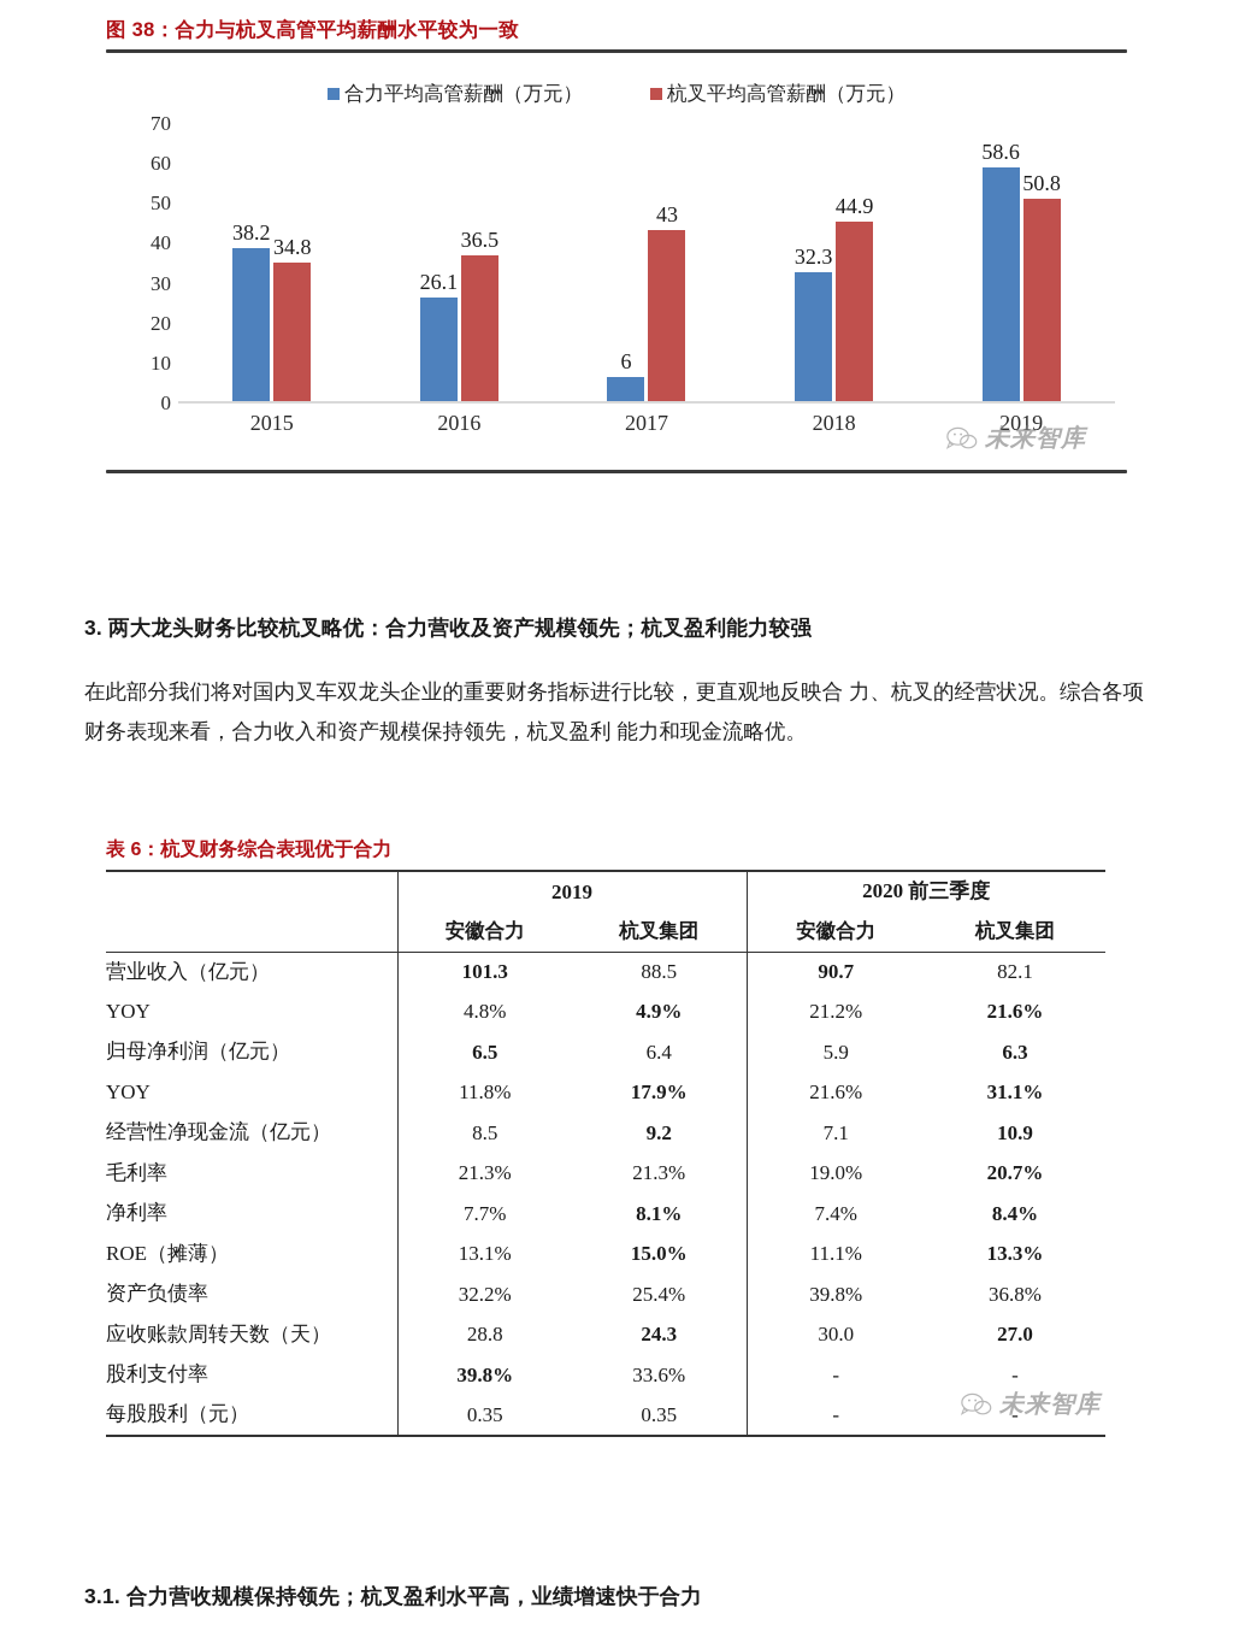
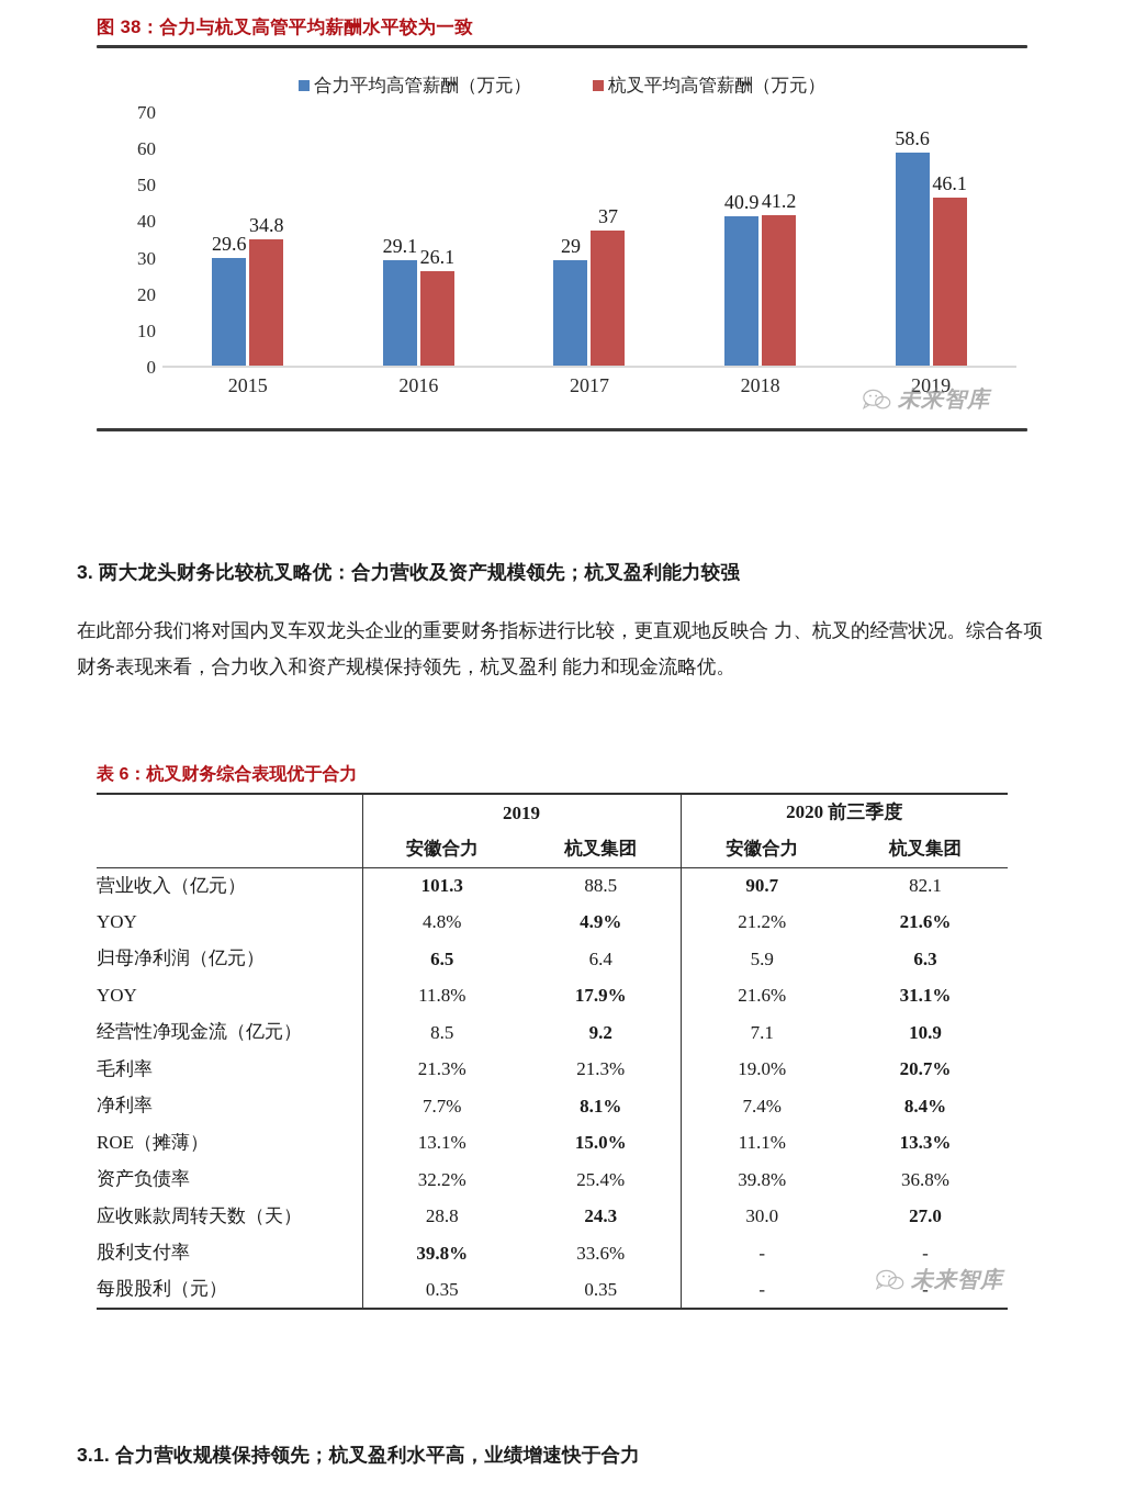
合力平均高管薪酬（万元）/2015: 38.2 -> 29.6
合力平均高管薪酬（万元）/2016: 26.1 -> 29.1
杭叉平均高管薪酬（万元）/2016: 36.5 -> 26.1
合力平均高管薪酬（万元）/2017: 6 -> 29
杭叉平均高管薪酬（万元）/2017: 43 -> 37
合力平均高管薪酬（万元）/2018: 32.3 -> 40.9
杭叉平均高管薪酬（万元）/2018: 44.9 -> 41.2
杭叉平均高管薪酬（万元）/2019: 50.8 -> 46.1
